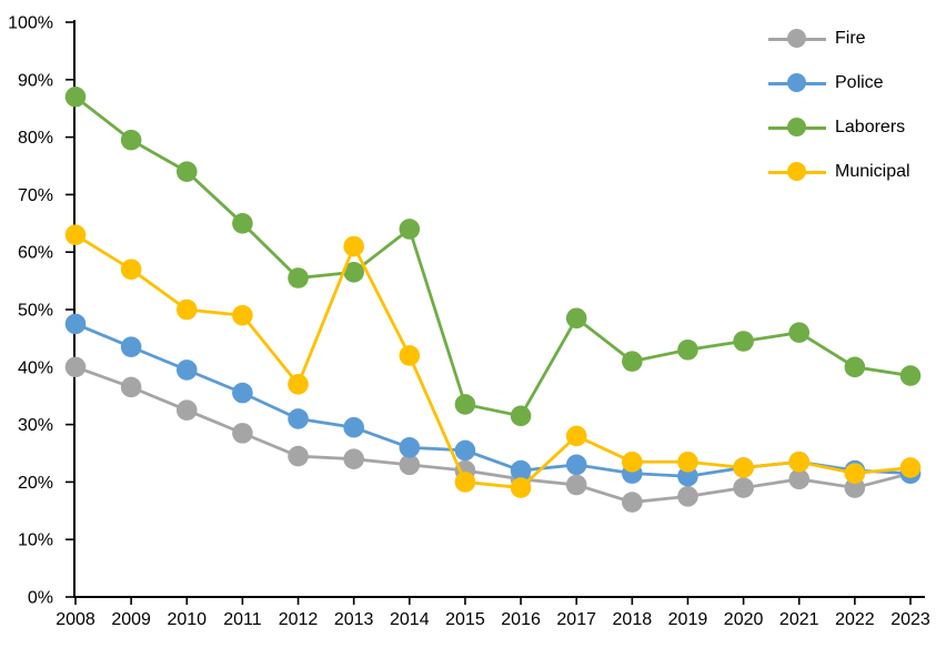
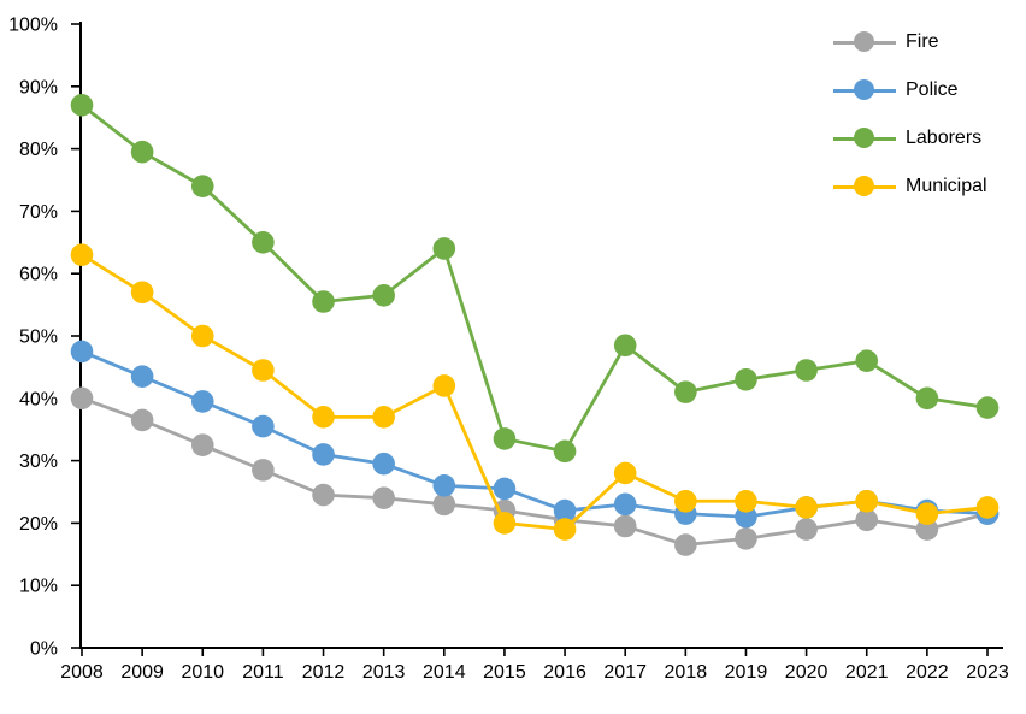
Municipal/2011: 49% -> 44%
Municipal/2013: 61% -> 37%
